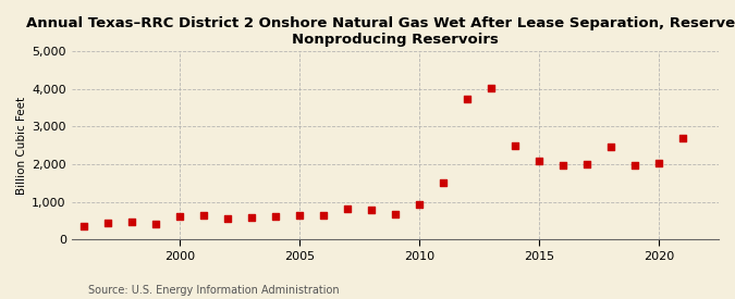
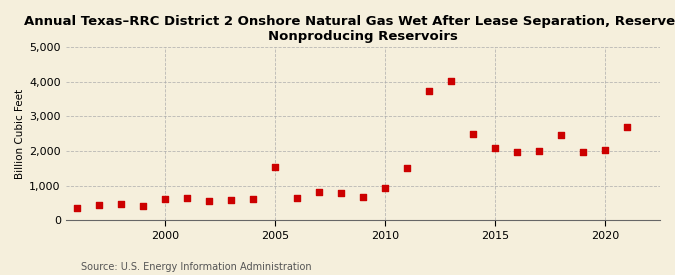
2005: 630 -> 1,550
